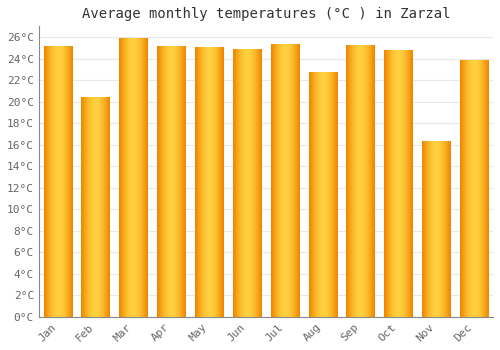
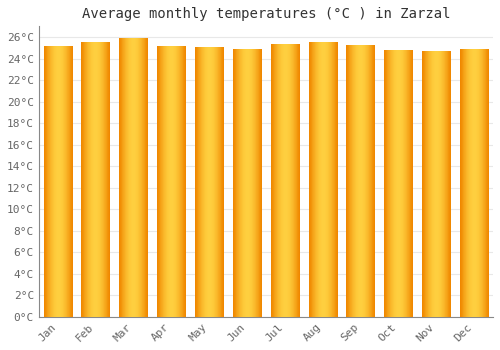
Feb: 20.4°C -> 25.5°C
Aug: 22.7°C -> 25.5°C
Nov: 16.3°C -> 24.7°C
Dec: 23.8°C -> 24.9°C
